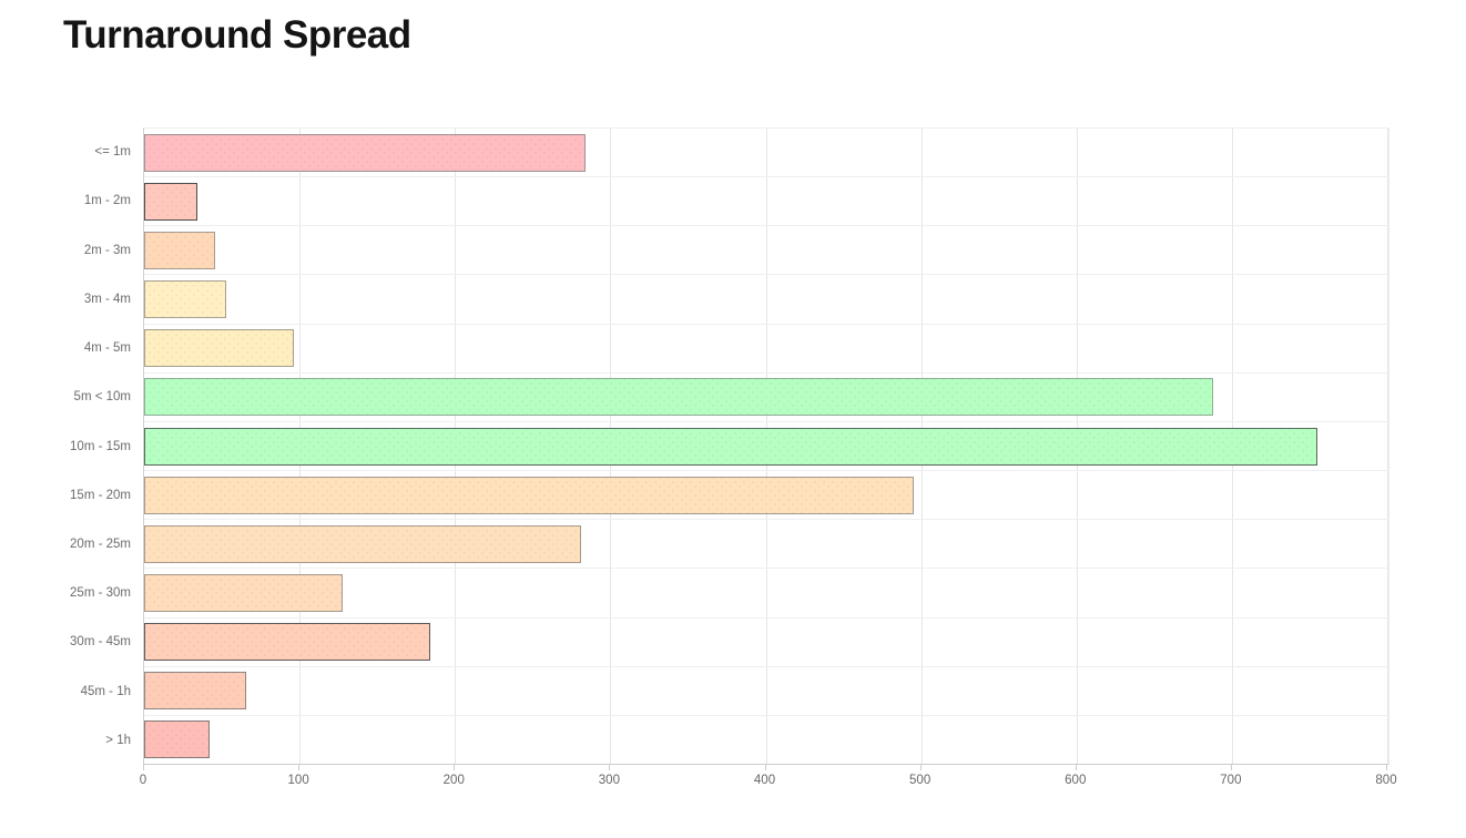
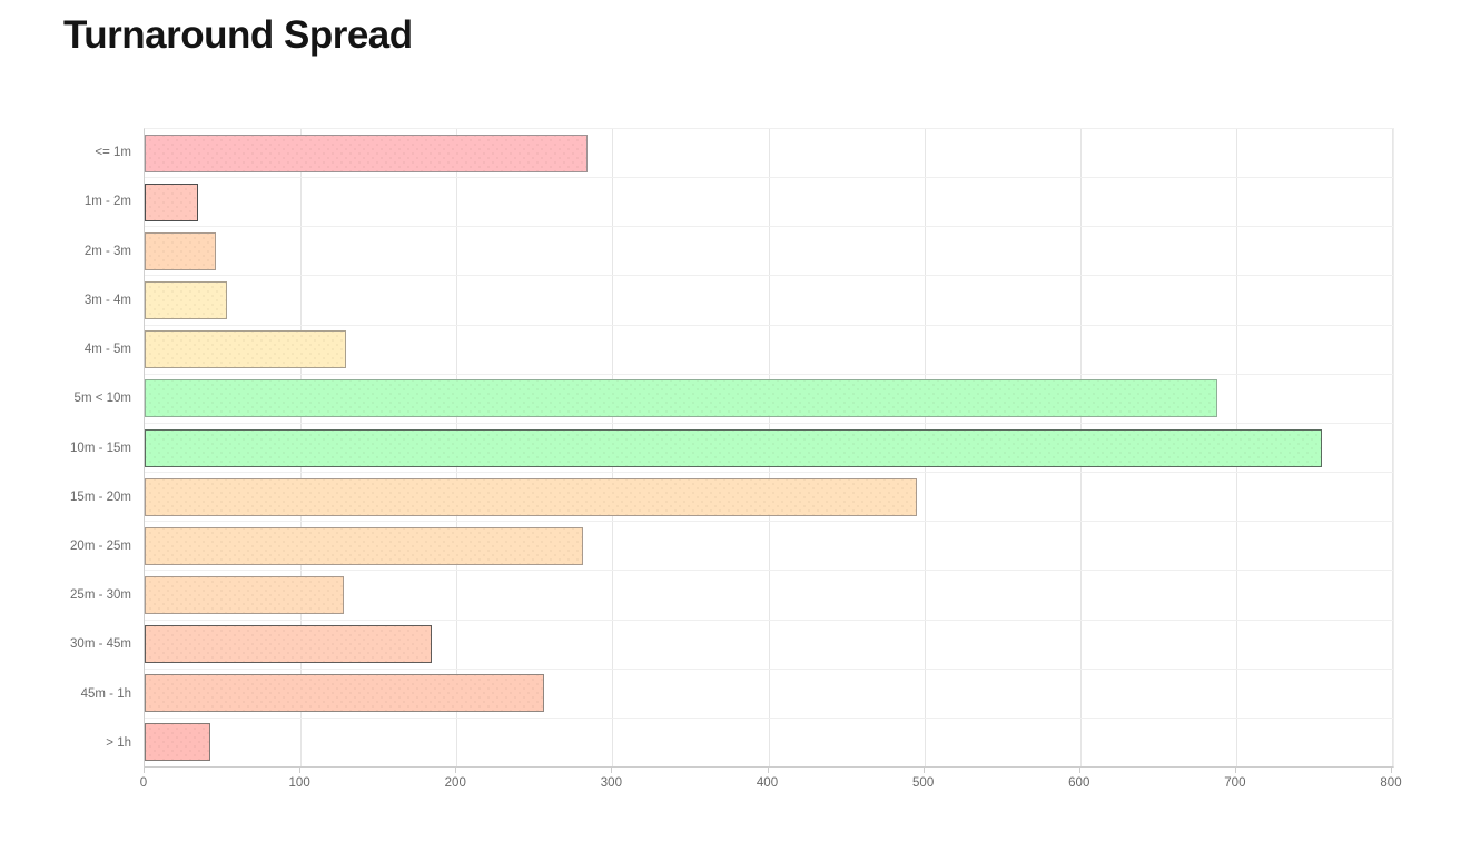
4m - 5m: 96 -> 129
45m - 1h: 66 -> 256
